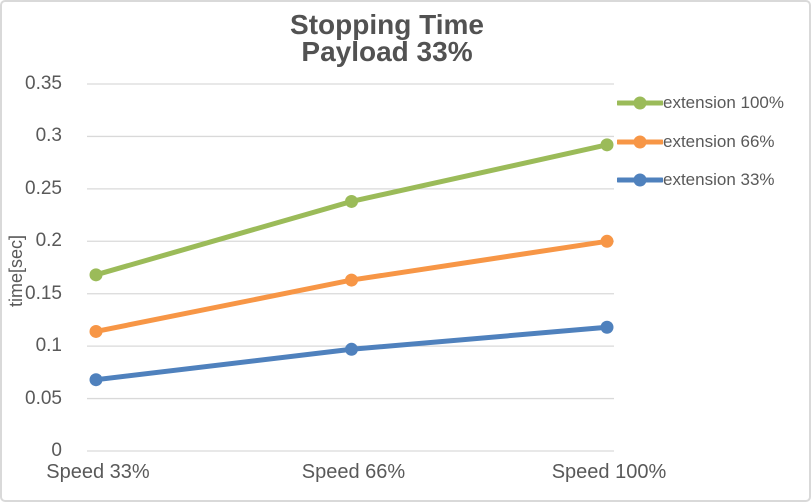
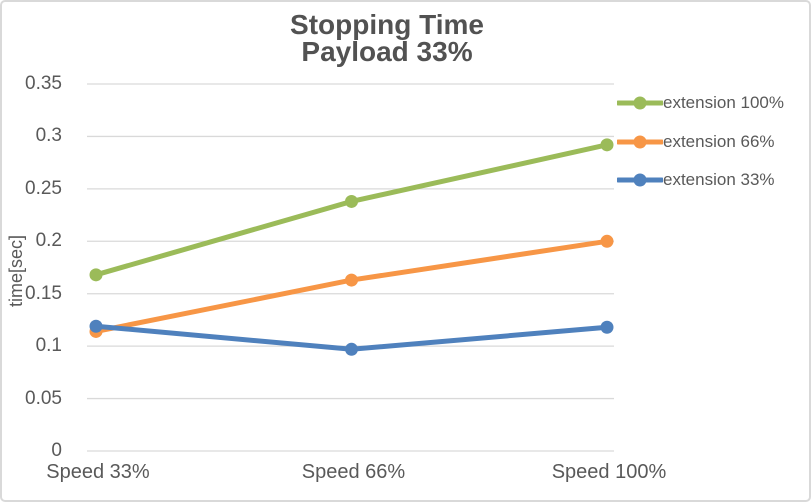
extension 33%/Speed 33%: 0.068 -> 0.119
